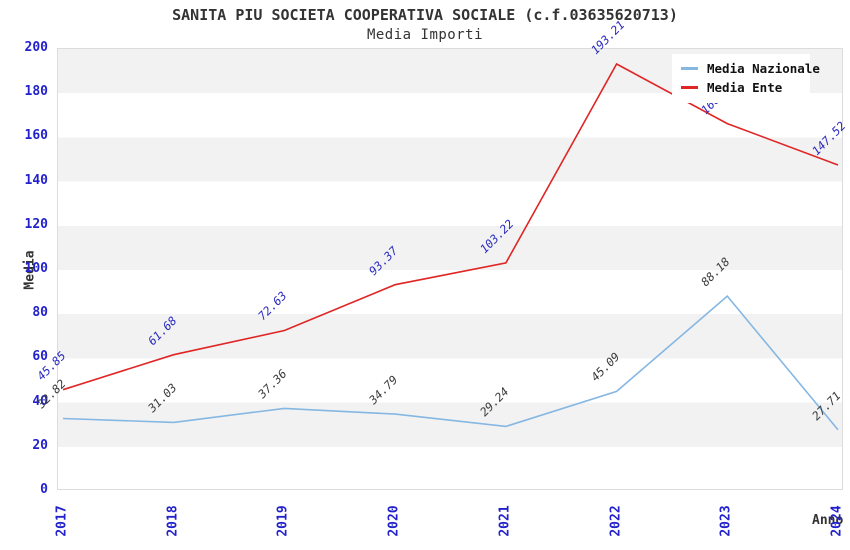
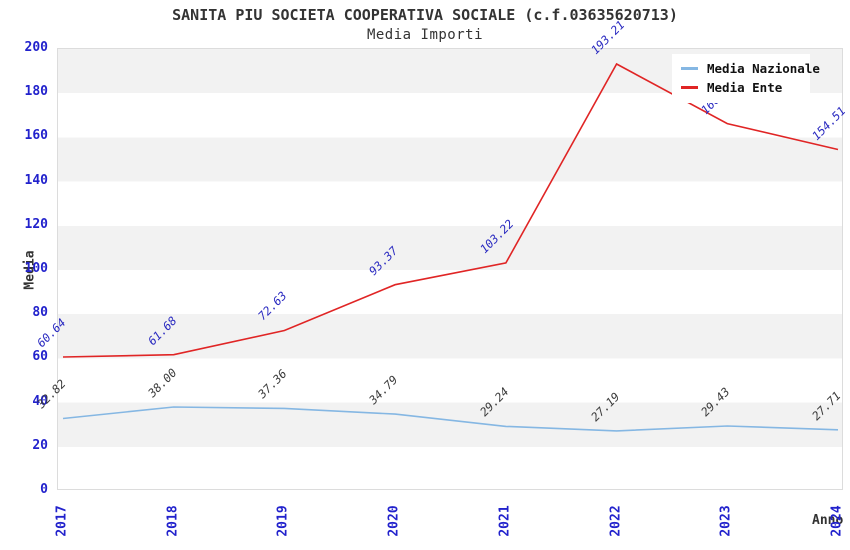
Media Ente/2017: 45.85 -> 60.64
Media Nazionale/2018: 31.03 -> 38.00
Media Nazionale/2022: 45.09 -> 27.19
Media Nazionale/2023: 88.18 -> 29.43
Media Ente/2024: 147.52 -> 154.51
